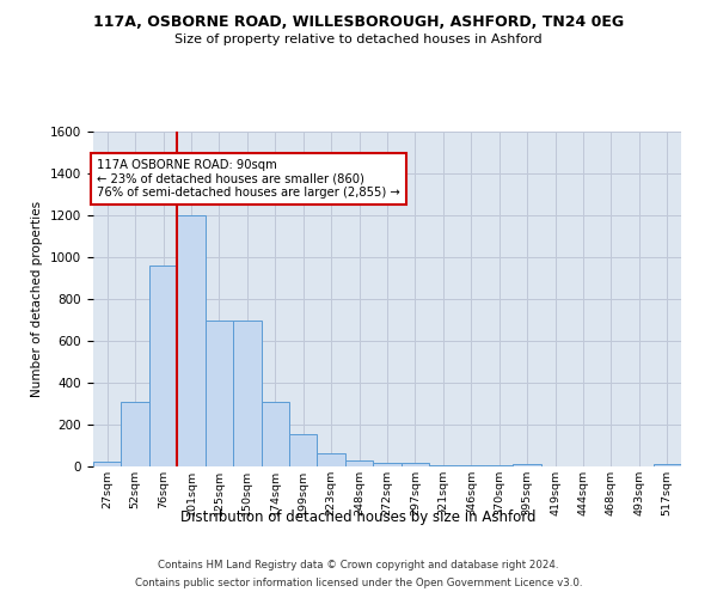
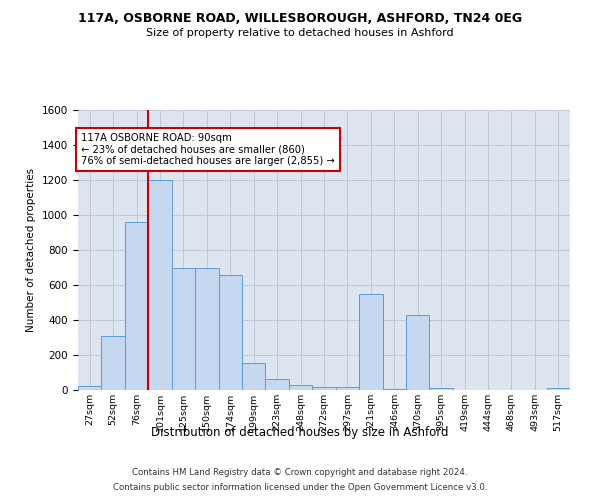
174sqm: 310 -> 660
321sqm: 10 -> 550
370sqm: 0 -> 430
